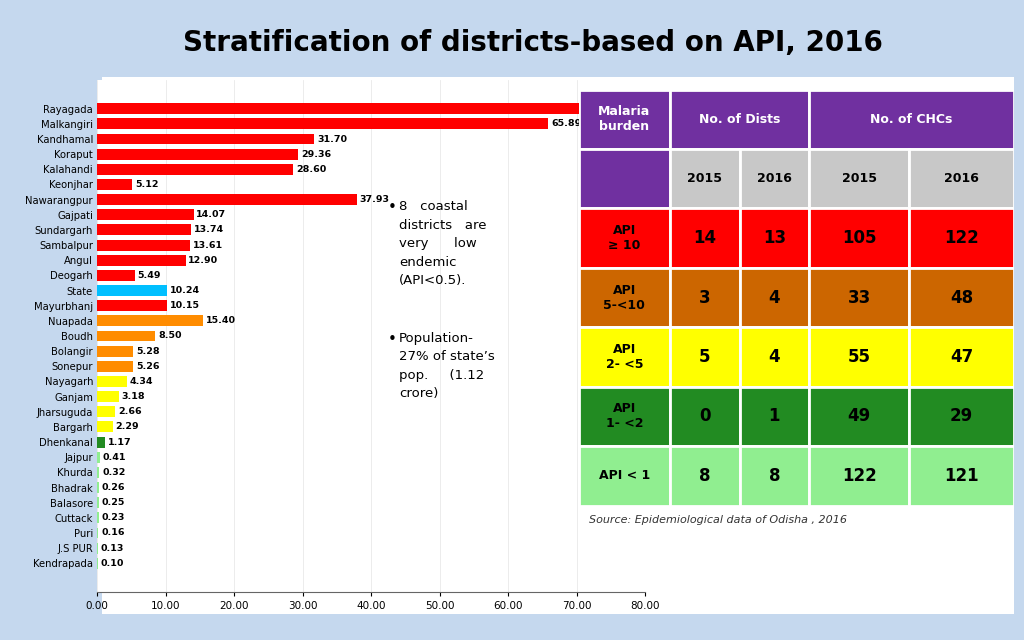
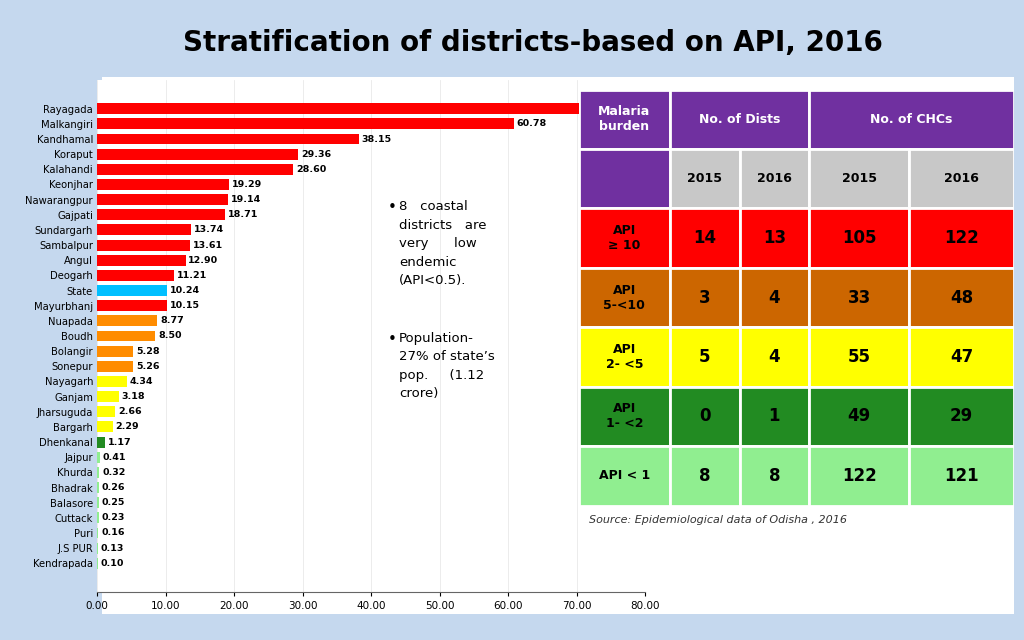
Malkangiri: 65.89 -> 60.78
Kandhamal: 31.70 -> 38.15
Keonjhar: 5.12 -> 19.29
Nawarangpur: 37.93 -> 19.14
Gajpati: 14.07 -> 18.71
Deogarh: 5.49 -> 11.21
Nuapada: 15.40 -> 8.77
